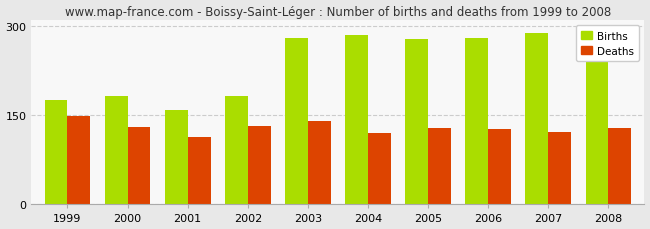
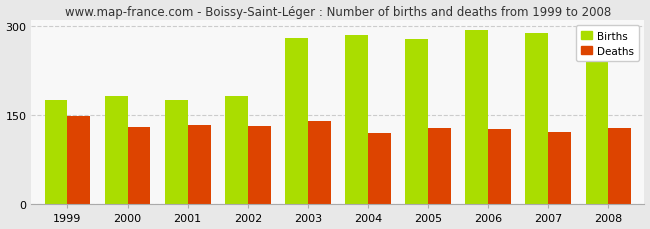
Births/2001: 158 -> 176
Deaths/2001: 114 -> 133
Births/2006: 280 -> 293
